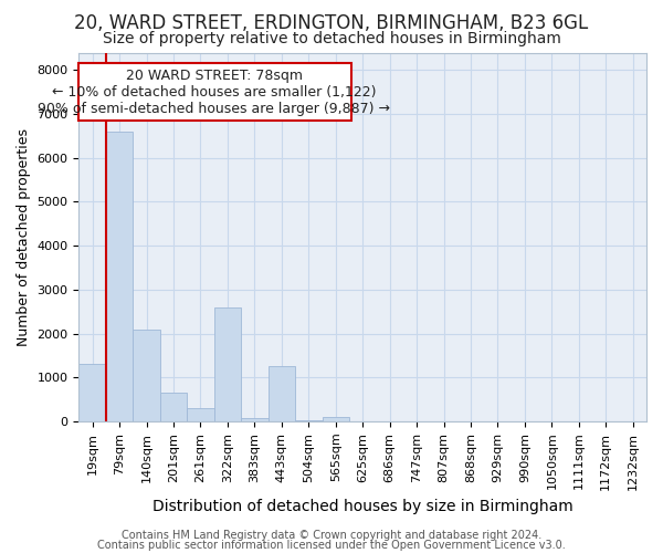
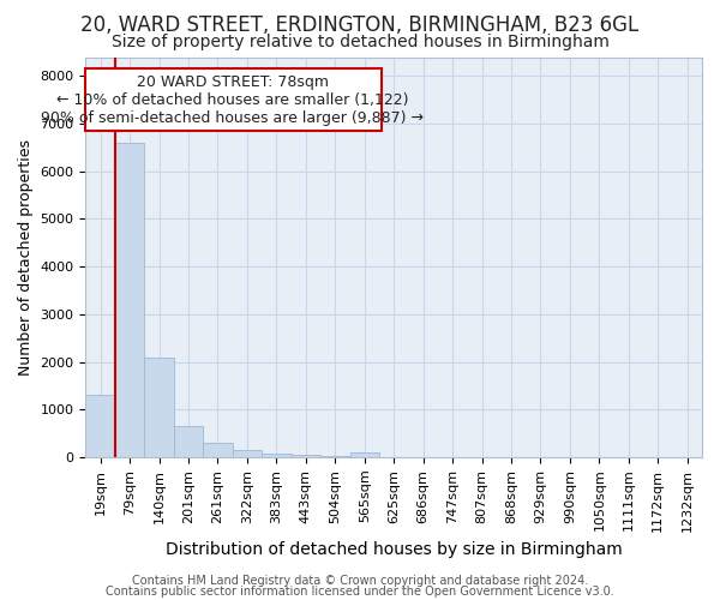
322sqm: 2600 -> 140
443sqm: 1250 -> 60
